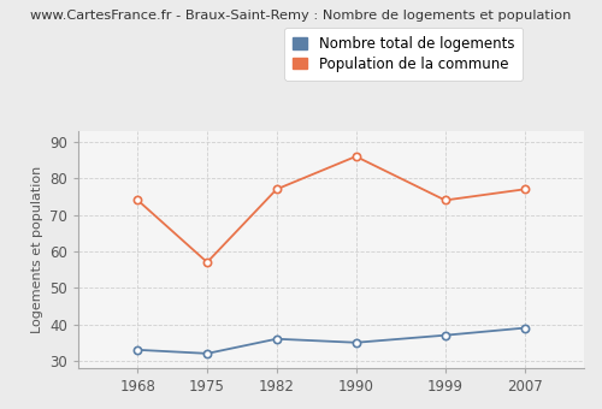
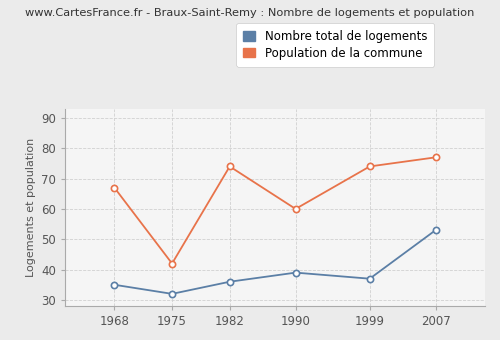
Nombre total de logements/1968: 33 -> 35
Population de la commune/1968: 74 -> 67
Population de la commune/1975: 57 -> 42
Population de la commune/1982: 77 -> 74
Nombre total de logements/1990: 35 -> 39
Population de la commune/1990: 86 -> 60
Nombre total de logements/2007: 39 -> 53
